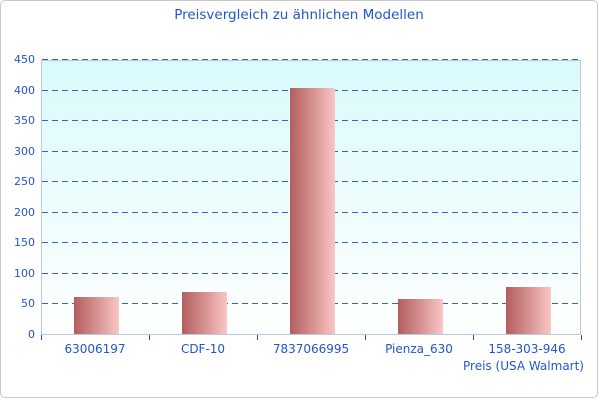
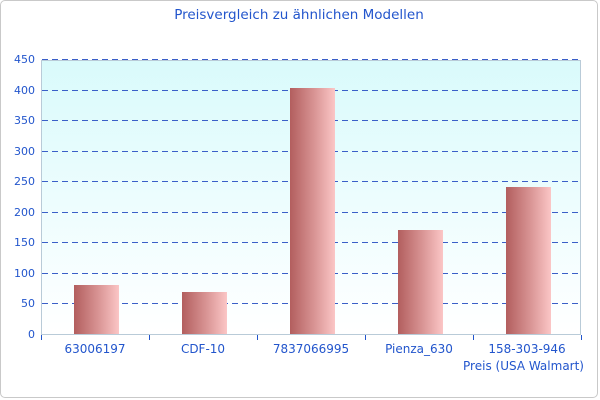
63006197: 60 -> 80
Pienza_630: 60 -> 170
158-303-946: 80 -> 240
